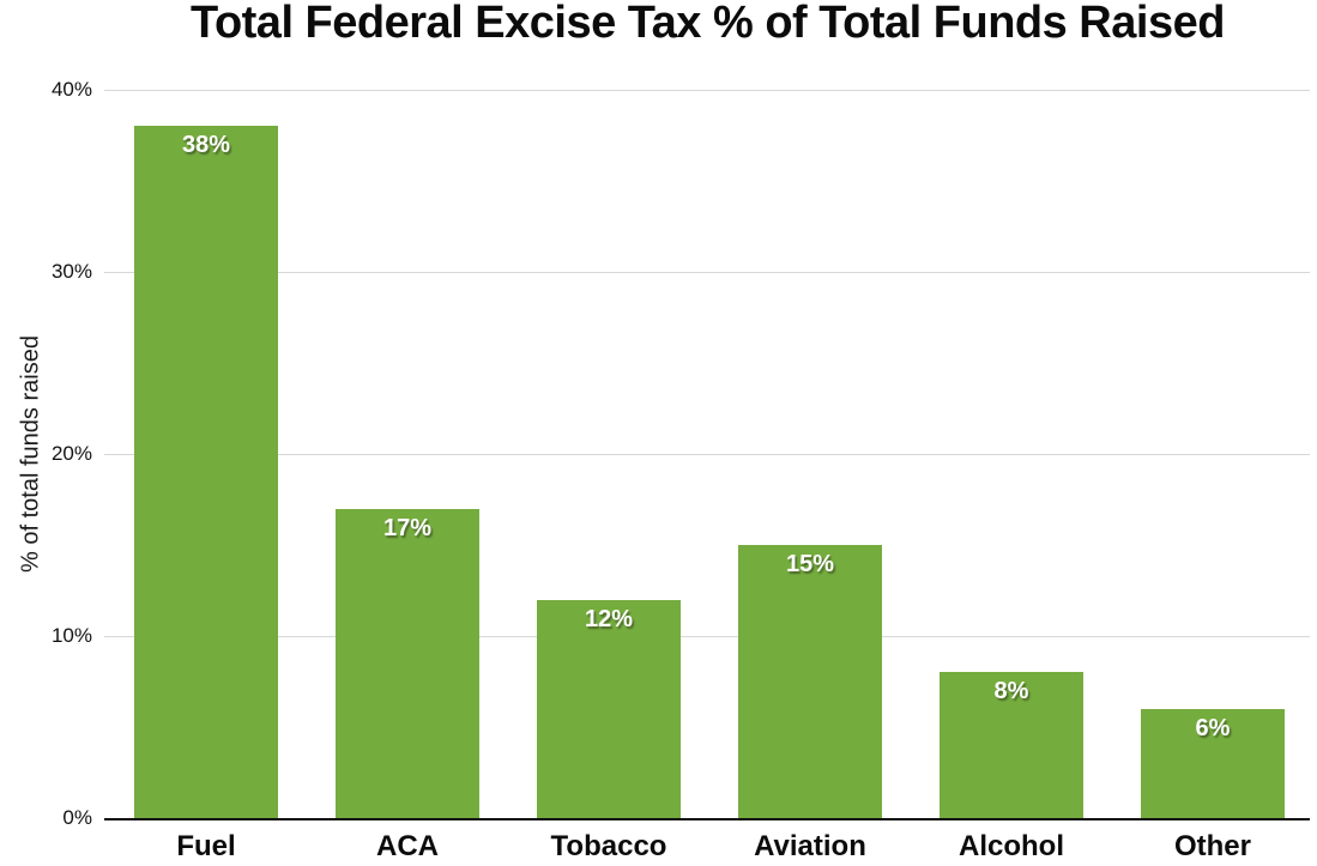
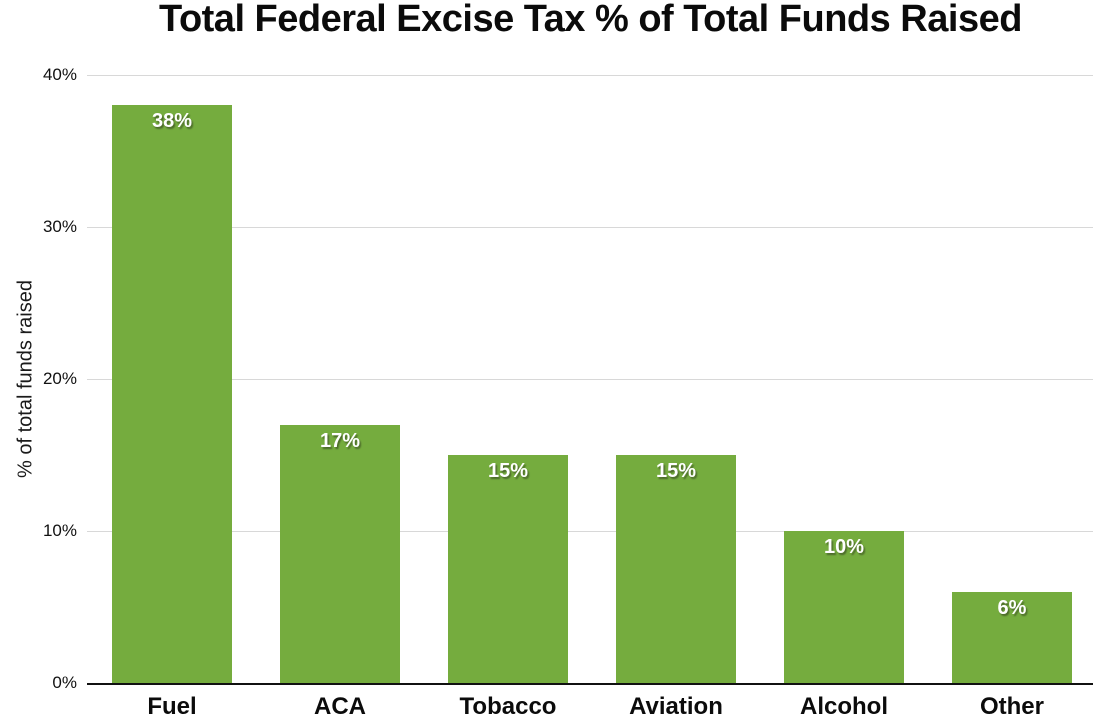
Tobacco: 12% -> 15%
Alcohol: 8% -> 10%
